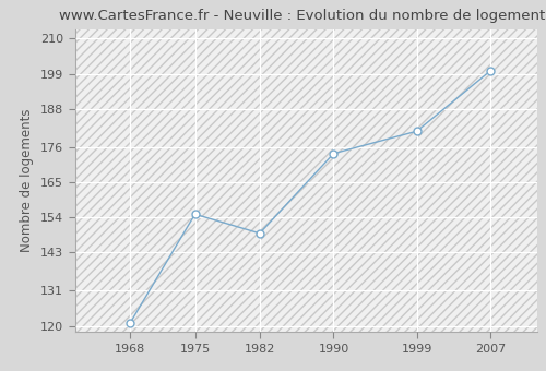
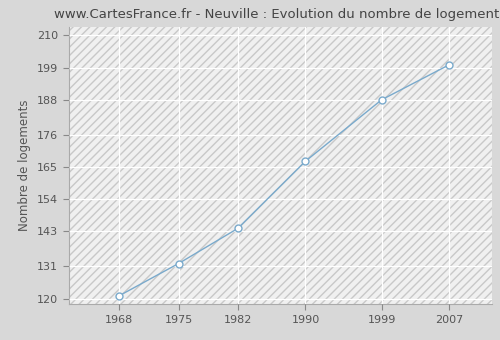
1975: 155 -> 132
1982: 149 -> 144
1990: 174 -> 167
1999: 181 -> 188
